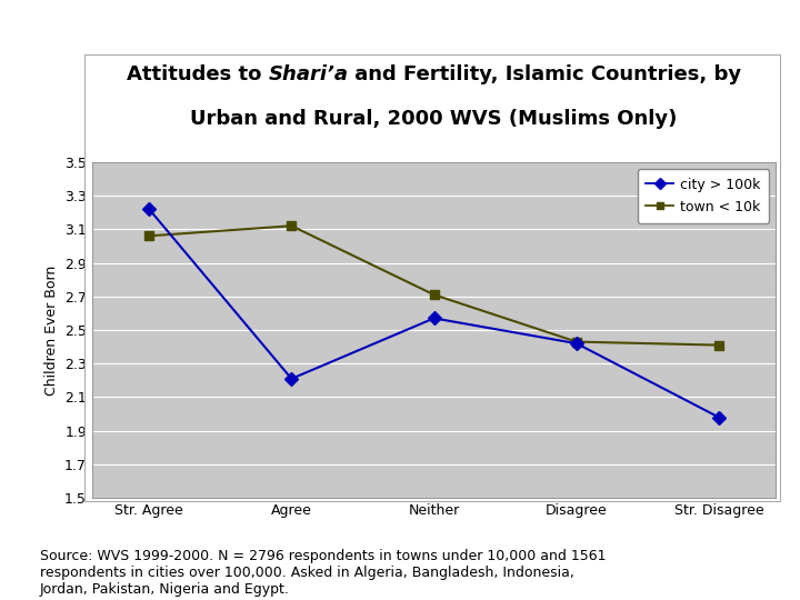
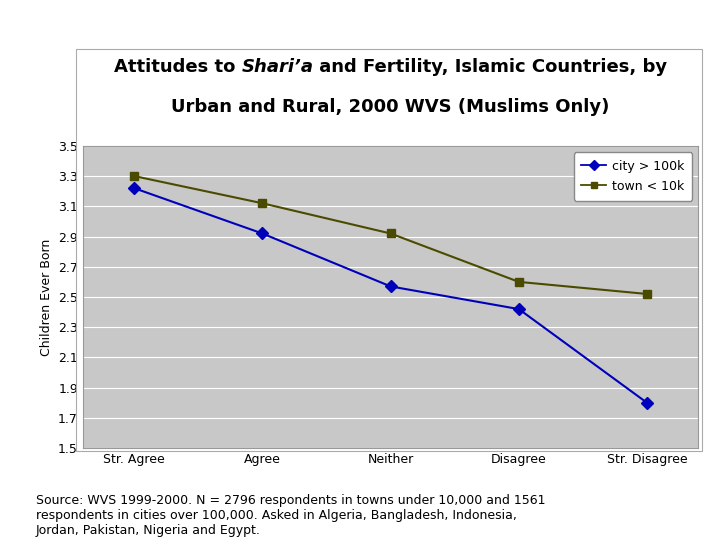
town < 10k/Str. Agree: 3.06 -> 3.30
city > 100k/Agree: 2.21 -> 2.92
town < 10k/Neither: 2.71 -> 2.92
town < 10k/Disagree: 2.43 -> 2.60
city > 100k/Str. Disagree: 1.98 -> 1.80
town < 10k/Str. Disagree: 2.41 -> 2.52
